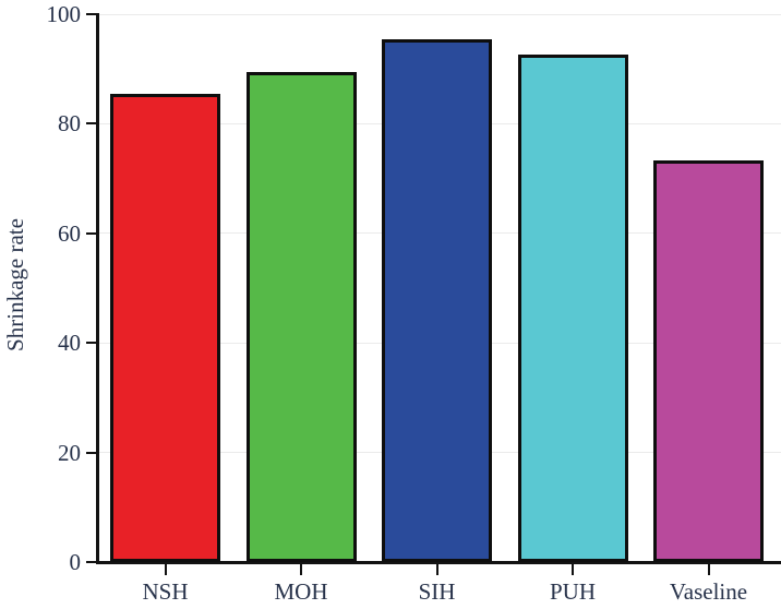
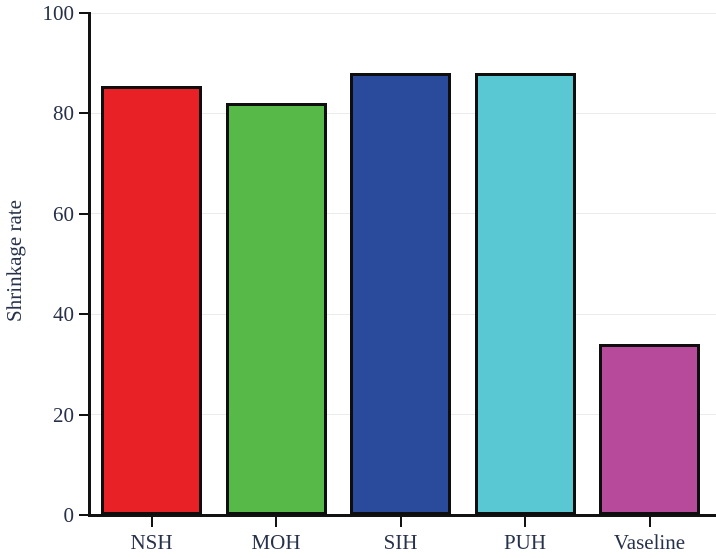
MOH: 89 -> 82
SIH: 95 -> 88
PUH: 93 -> 88
Vaseline: 73 -> 34
